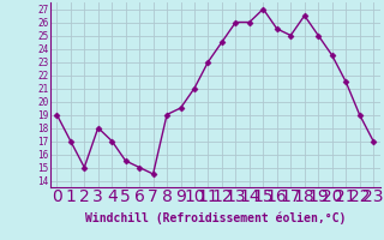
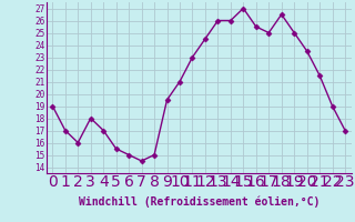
2: 15.0 -> 16.0
8: 19.0 -> 15.0
